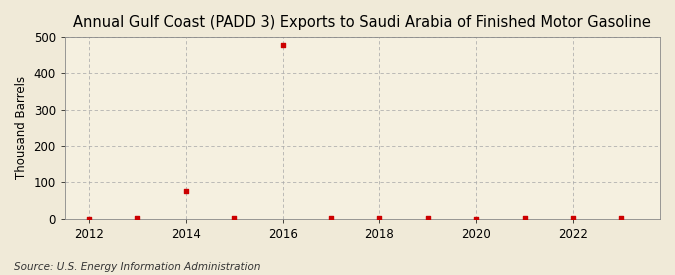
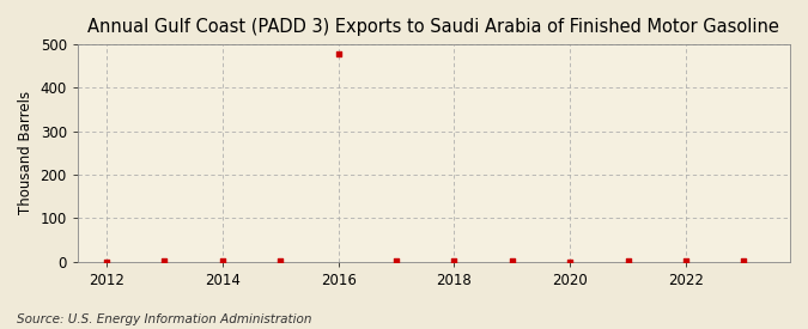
2014: 75 -> 2
